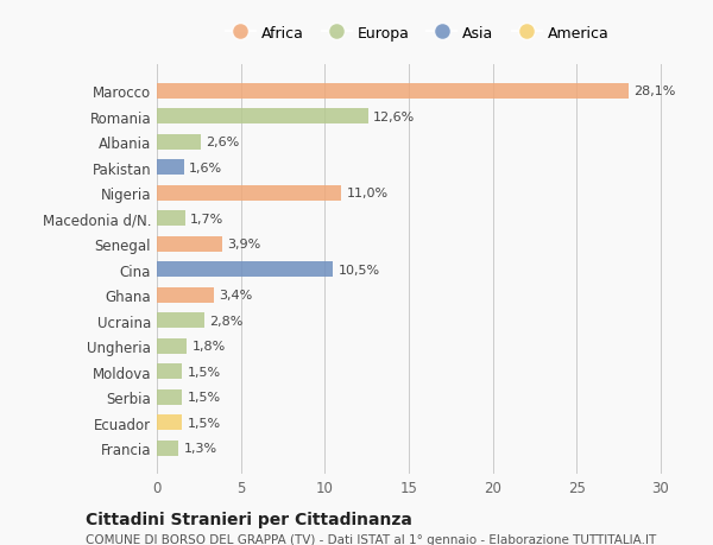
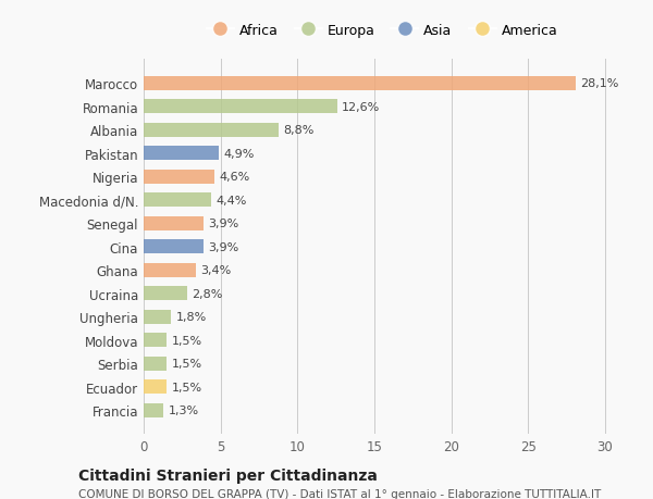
Albania: 2,6% -> 8,8%
Pakistan: 1,6% -> 4,9%
Nigeria: 11,0% -> 4,6%
Macedonia d/N.: 1,7% -> 4,4%
Cina: 10,5% -> 3,9%
